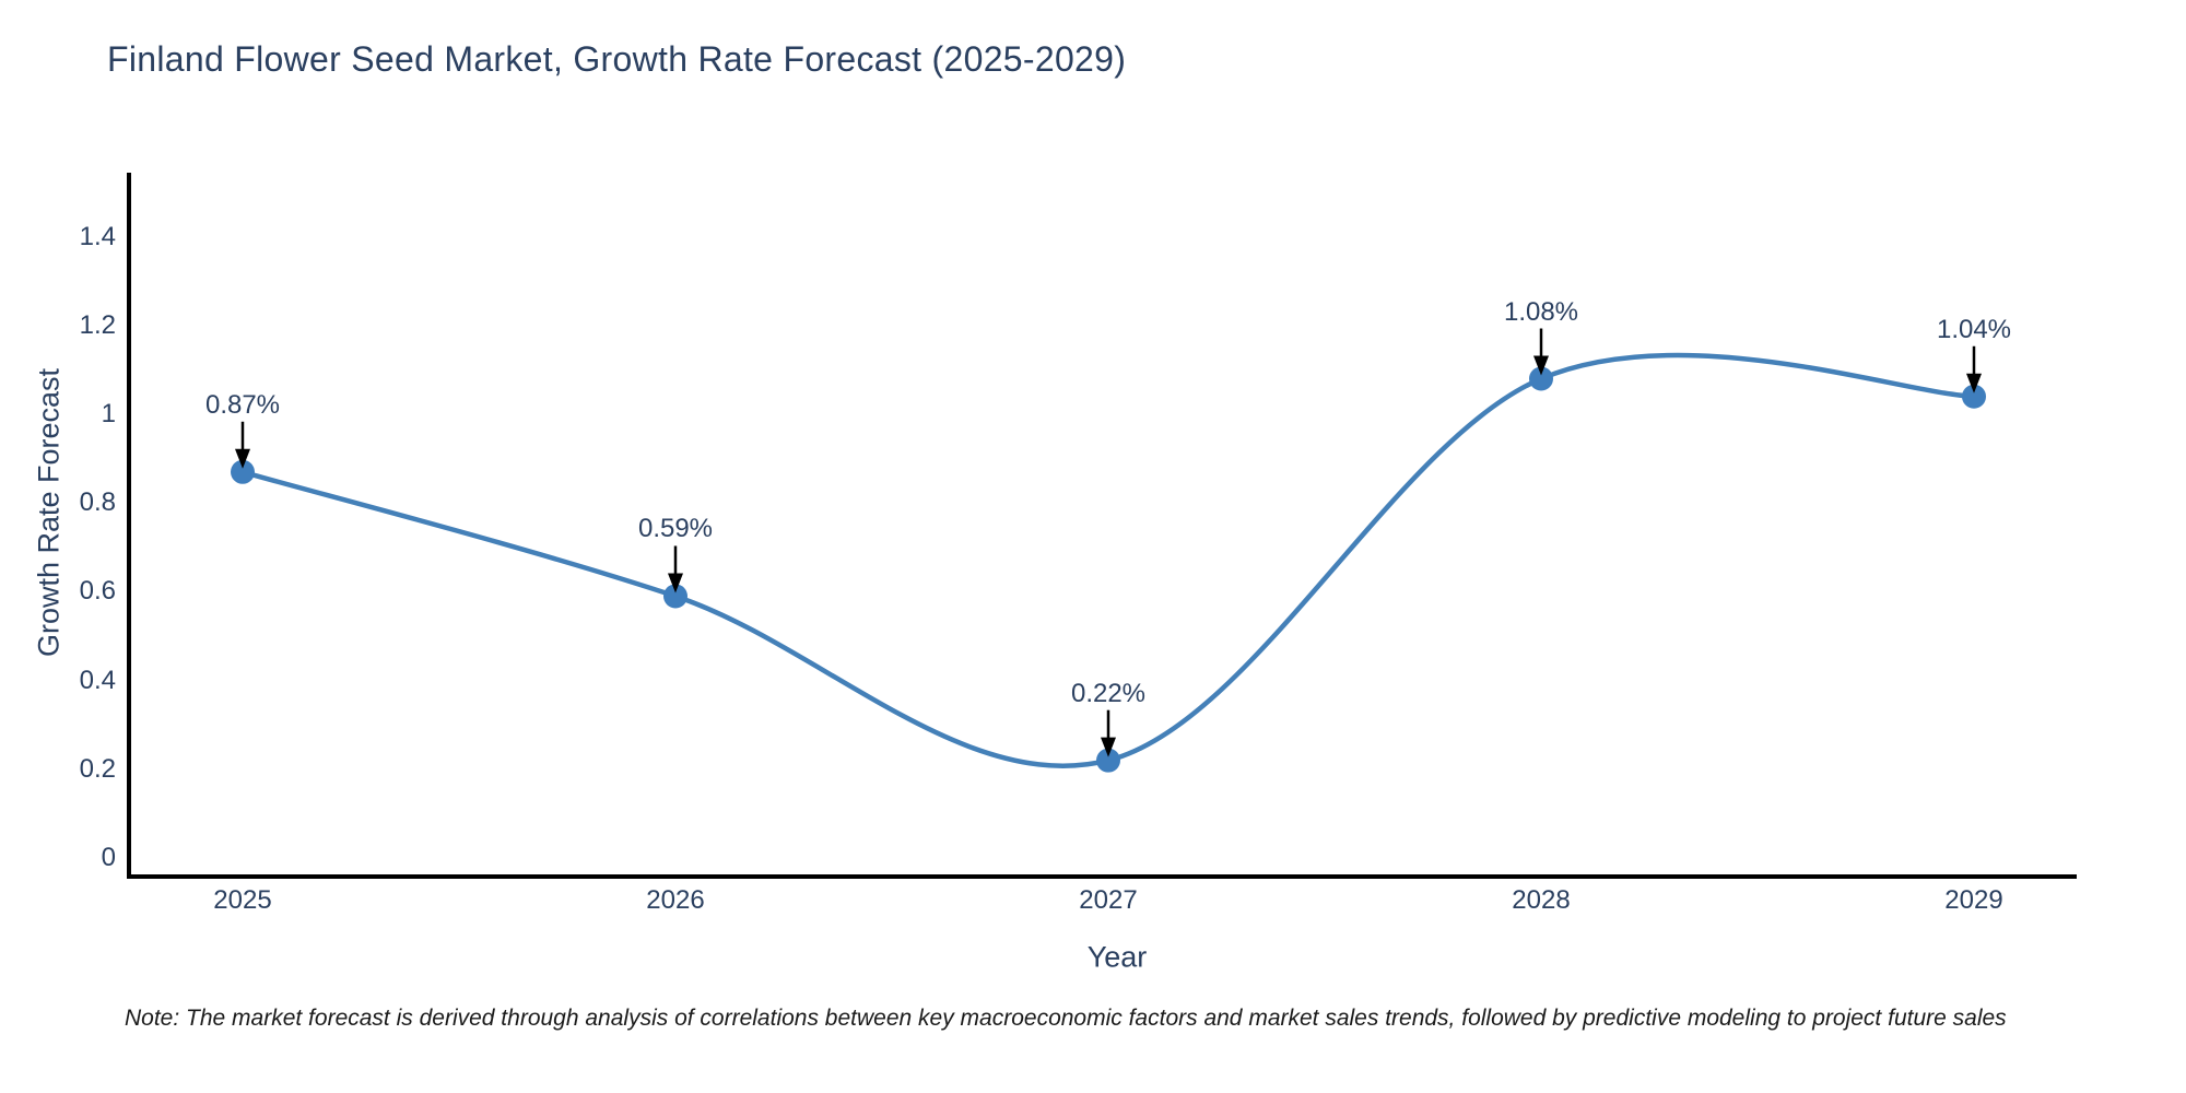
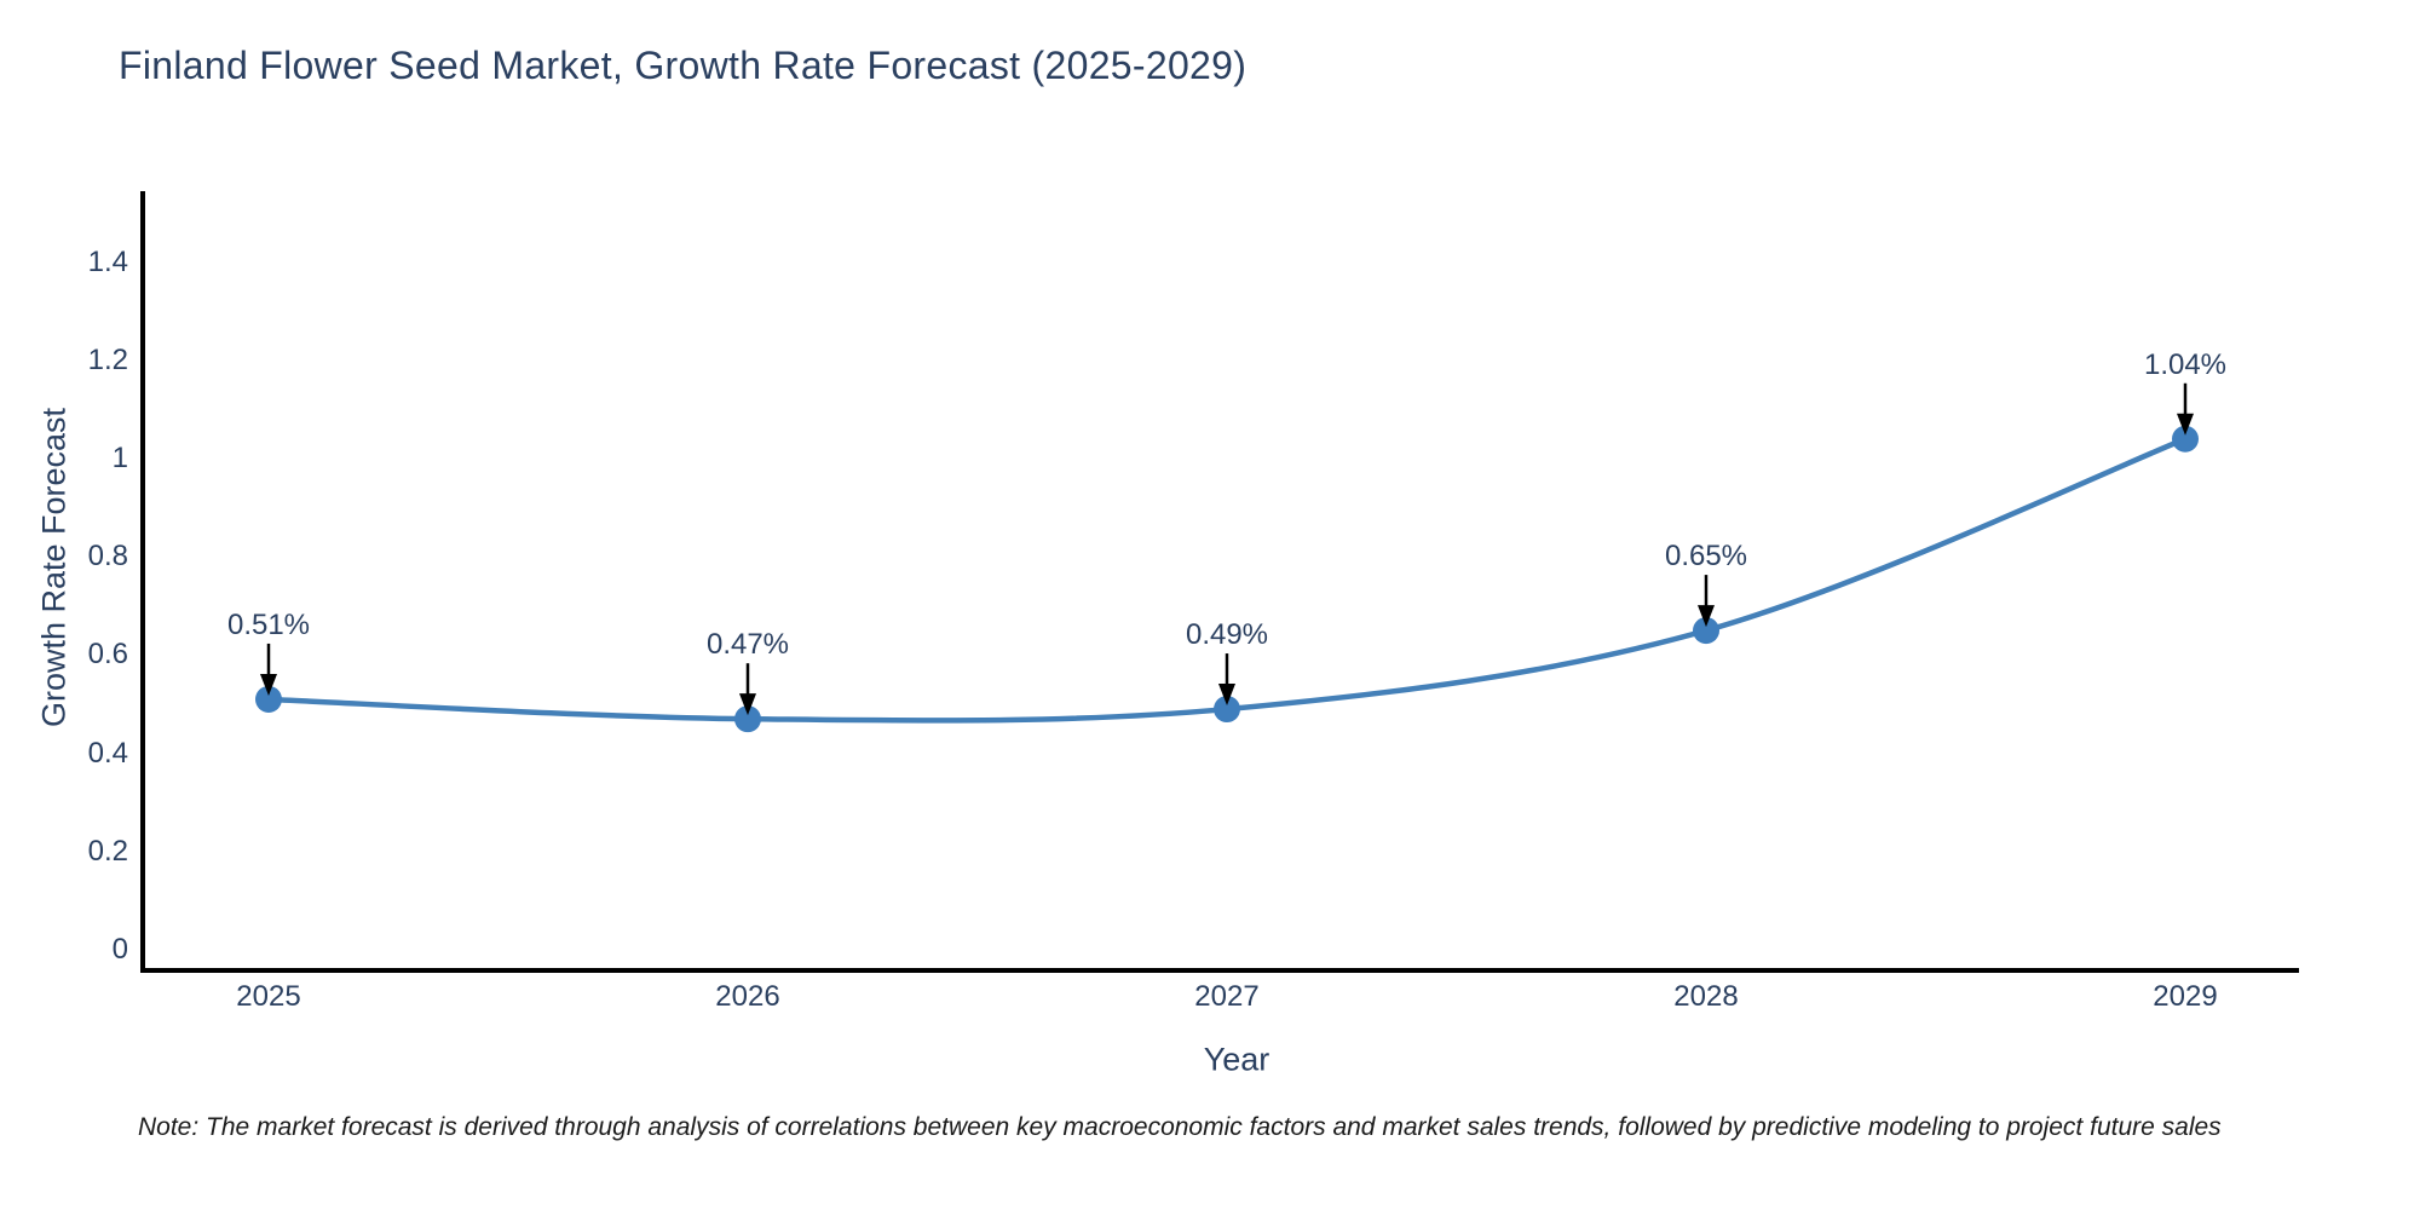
2025: 0.87% -> 0.51%
2026: 0.59% -> 0.47%
2027: 0.22% -> 0.49%
2028: 1.08% -> 0.65%
